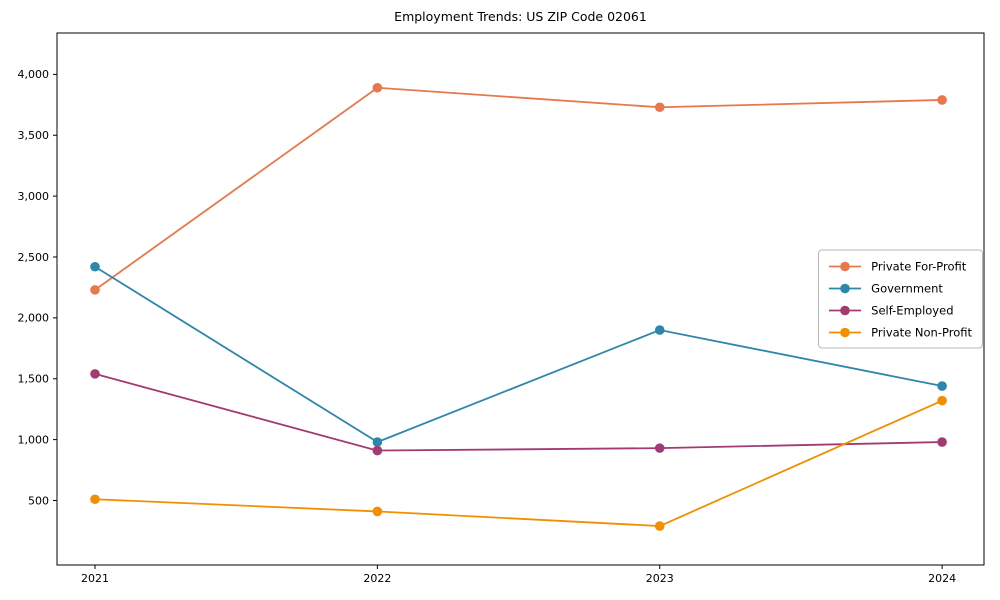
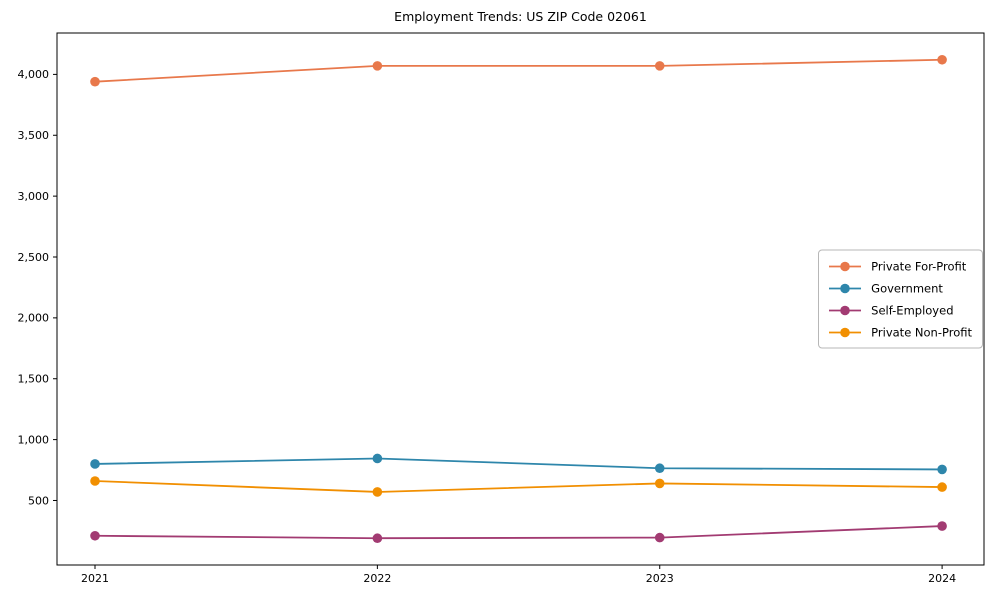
Private For-Profit/2021: 2230 -> 3940
Government/2021: 2420 -> 800
Self-Employed/2021: 1540 -> 210
Private Non-Profit/2021: 510 -> 660
Private For-Profit/2022: 3890 -> 4070
Government/2022: 980 -> 840
Self-Employed/2022: 910 -> 190
Private Non-Profit/2022: 410 -> 570
Private For-Profit/2023: 3730 -> 4070
Government/2023: 1900 -> 760
Self-Employed/2023: 930 -> 200
Private Non-Profit/2023: 290 -> 640
Private For-Profit/2024: 3790 -> 4120
Government/2024: 1440 -> 760
Self-Employed/2024: 980 -> 290
Private Non-Profit/2024: 1320 -> 610
